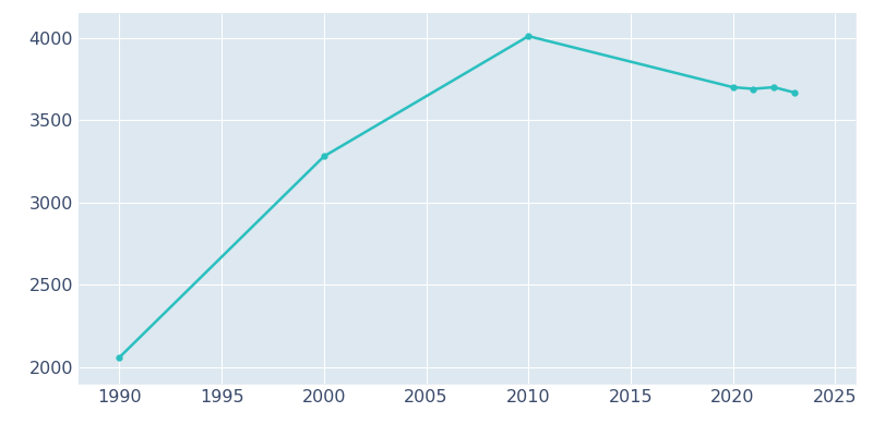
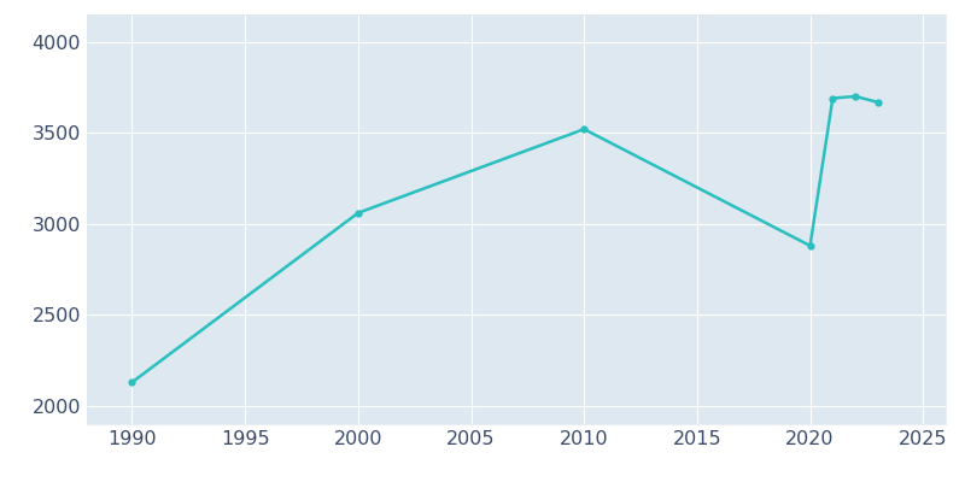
1990: 2060 -> 2130
2000: 3280 -> 3060
2010: 4010 -> 3520
2020: 3700 -> 2880
